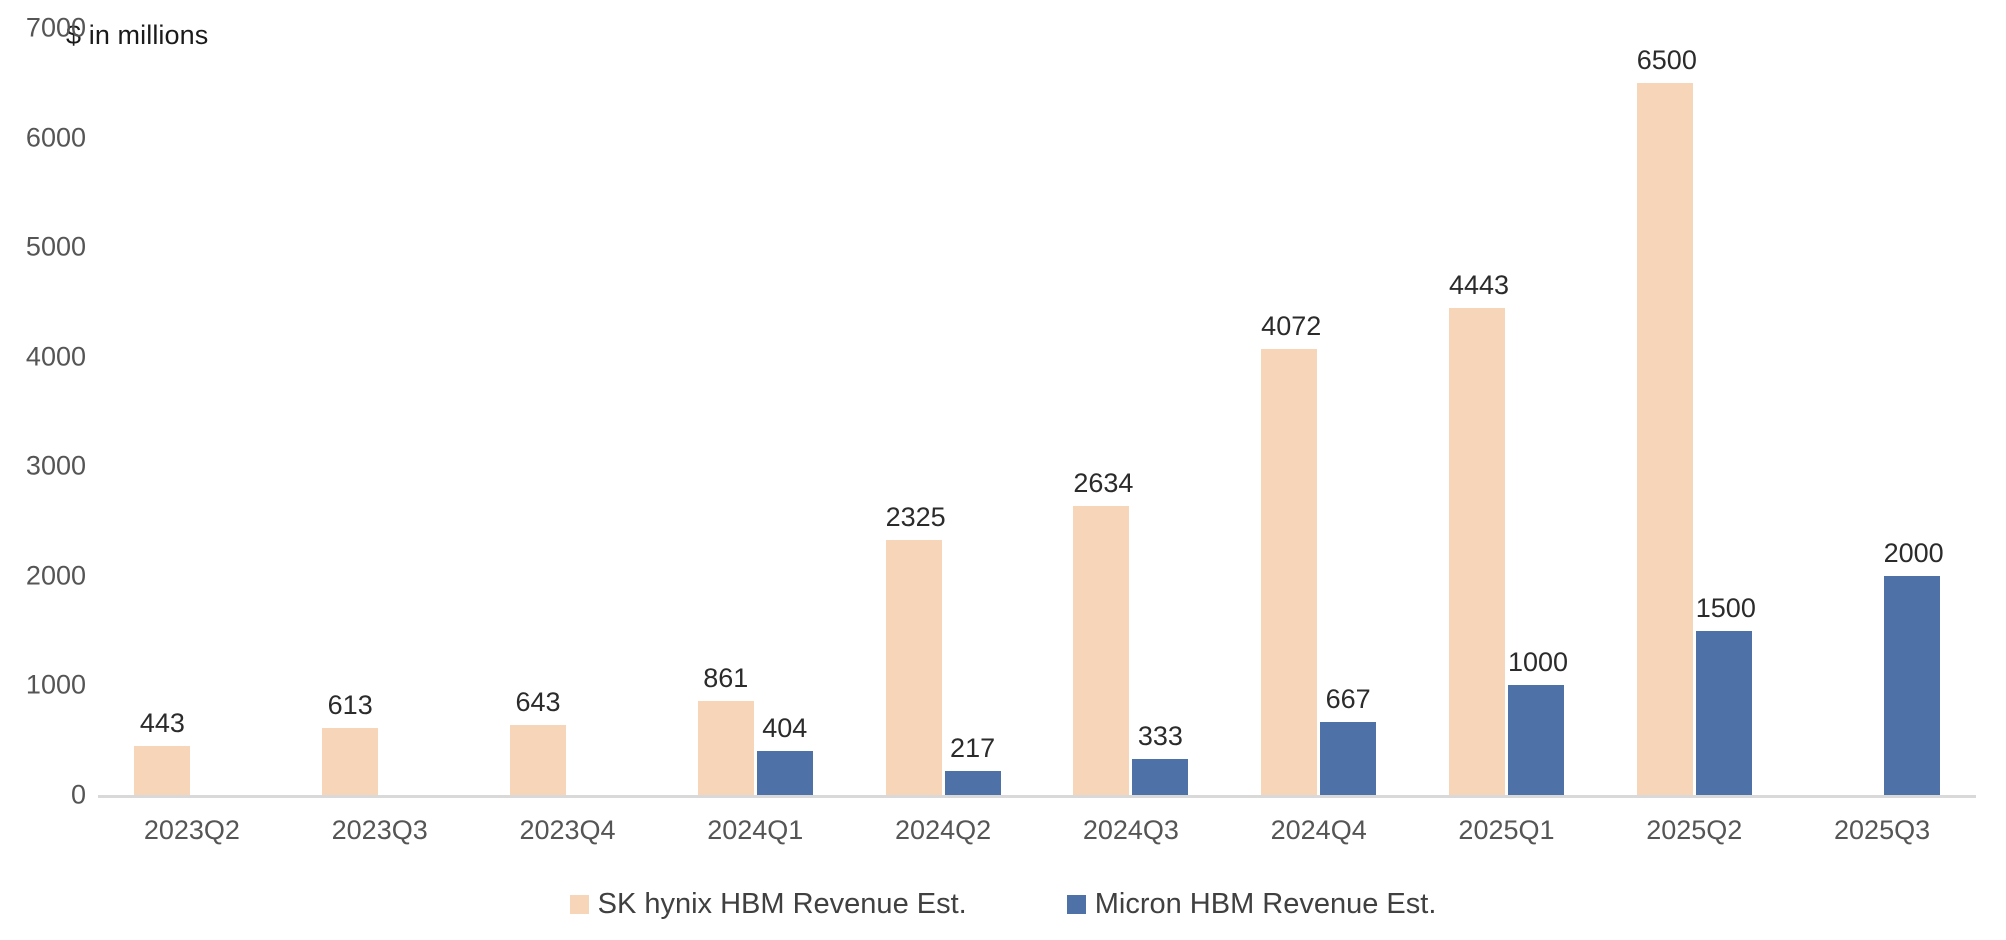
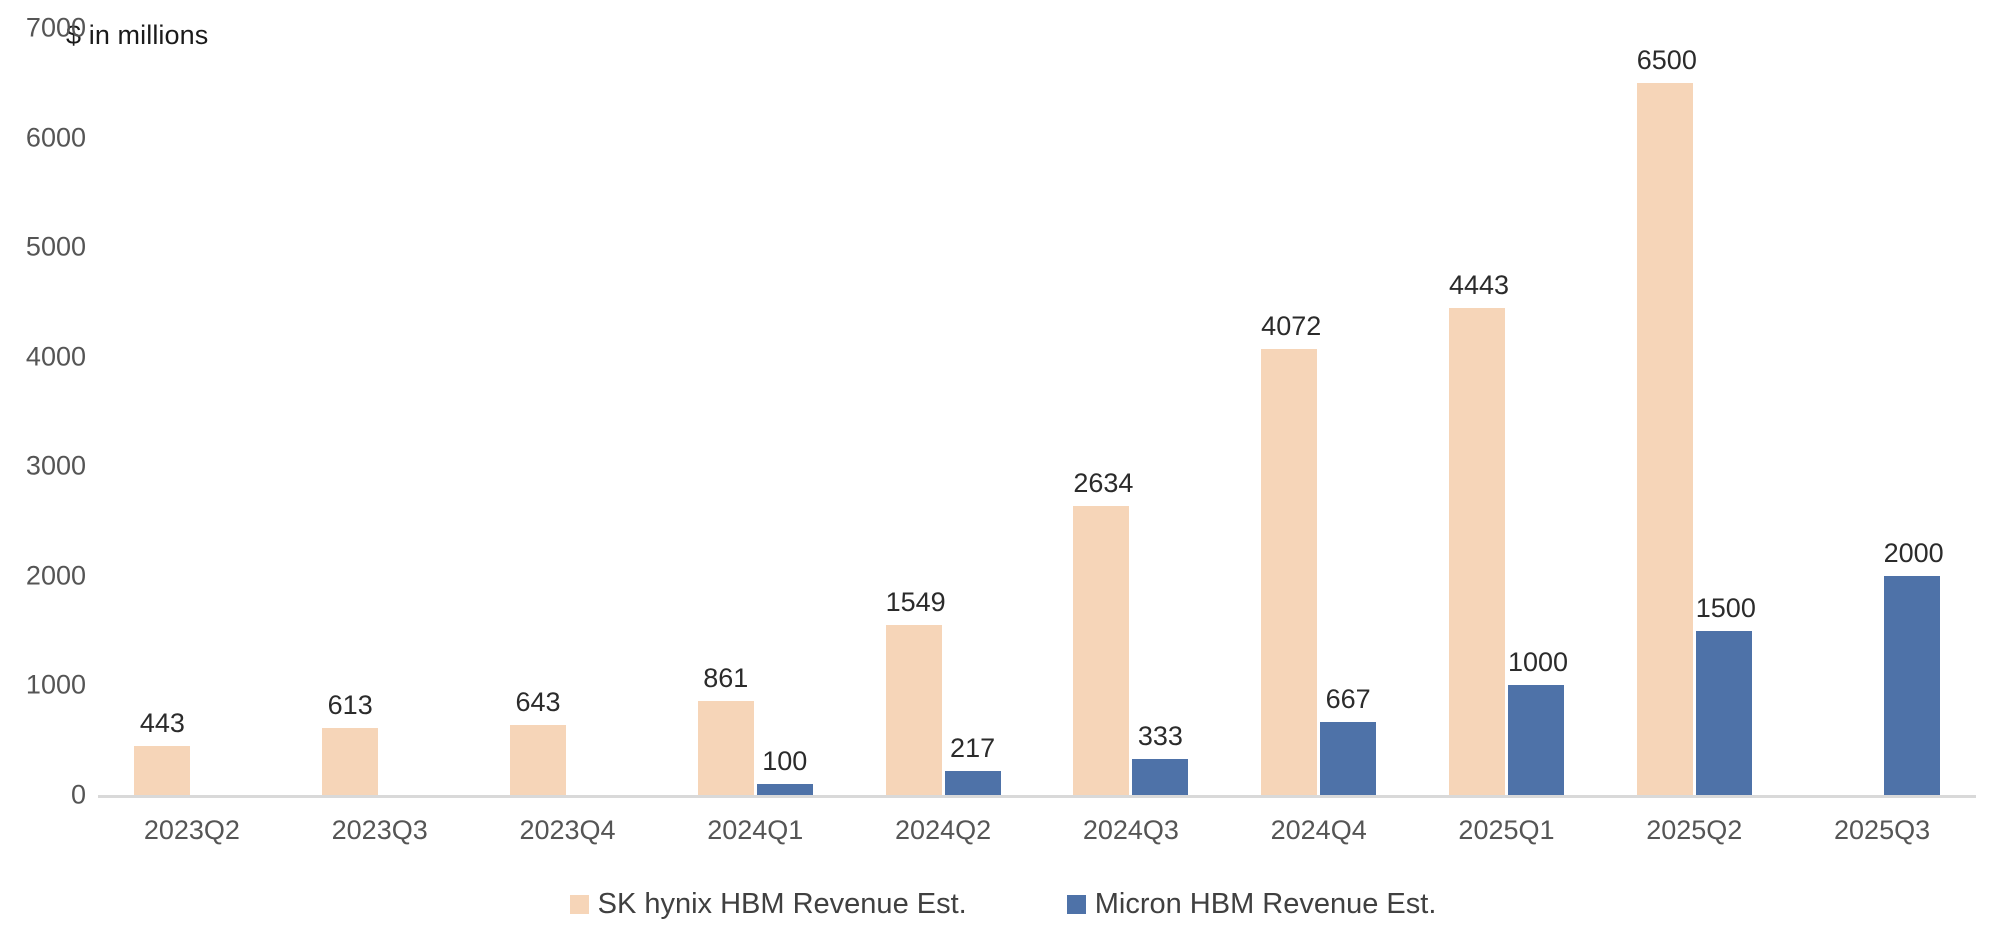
Micron HBM Revenue Est./2024Q1: 404 -> 100
SK hynix HBM Revenue Est./2024Q2: 2325 -> 1549
